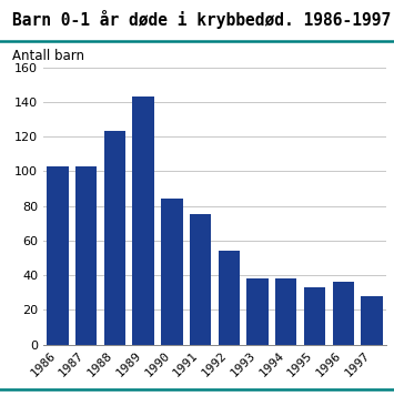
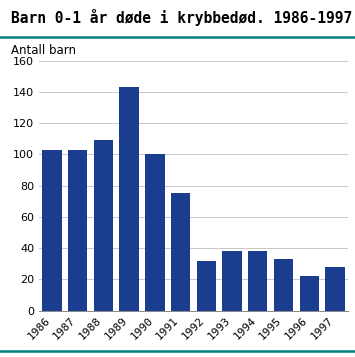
1988: 123 -> 109
1990: 84 -> 100
1992: 54 -> 32
1996: 36 -> 22
